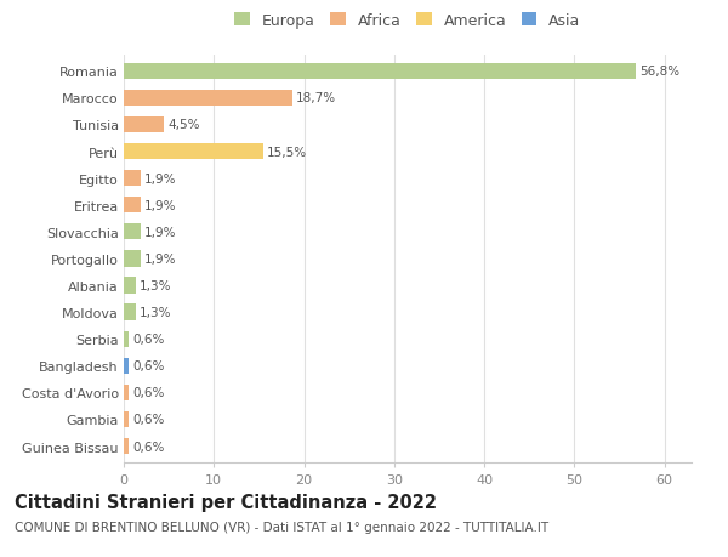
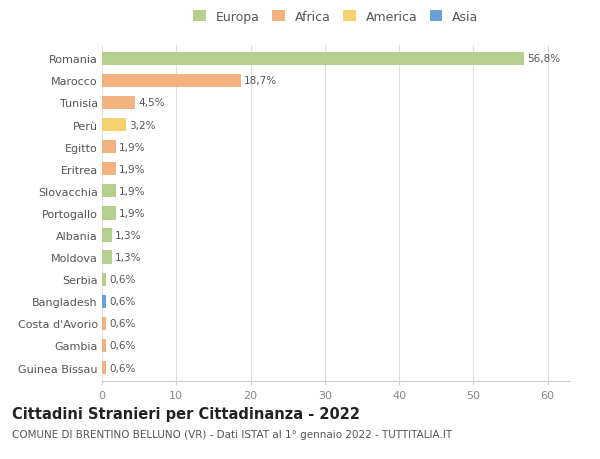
Perù: 15,5% -> 3,2%
